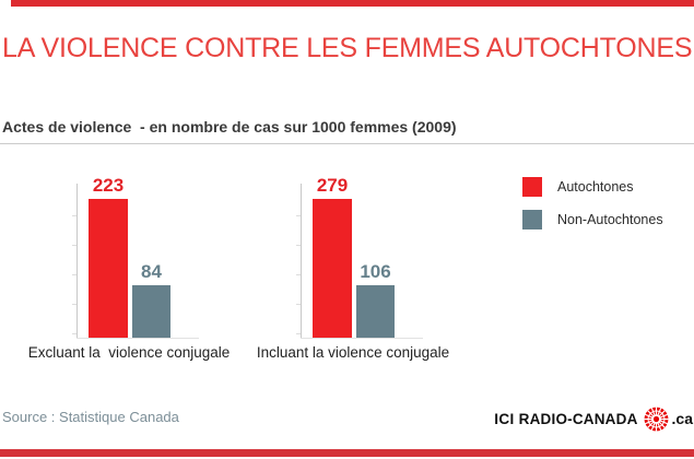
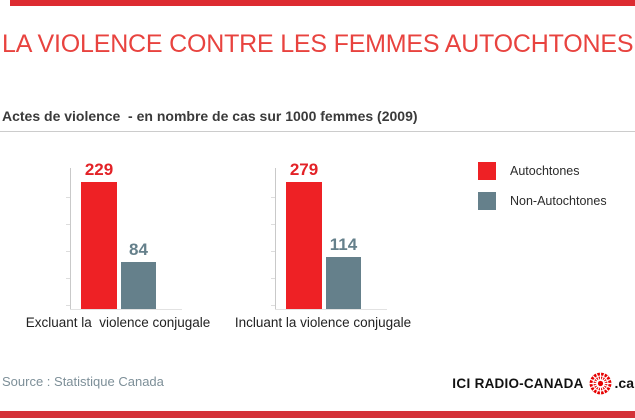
Autochtones/Excluant la violence conjugale: 223 -> 229
Non-Autochtones/Incluant la violence conjugale: 106 -> 114
